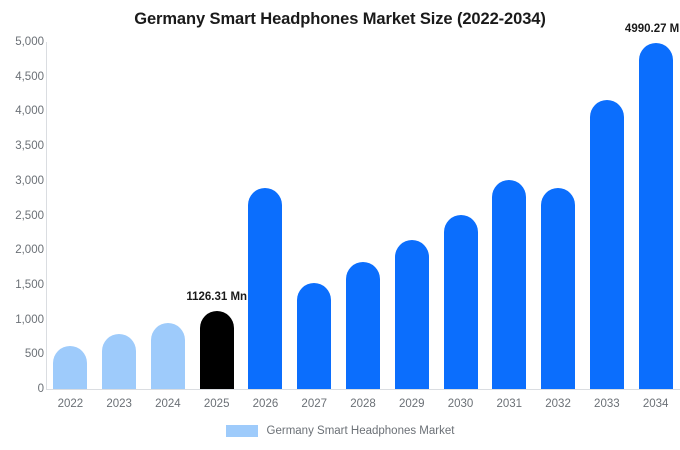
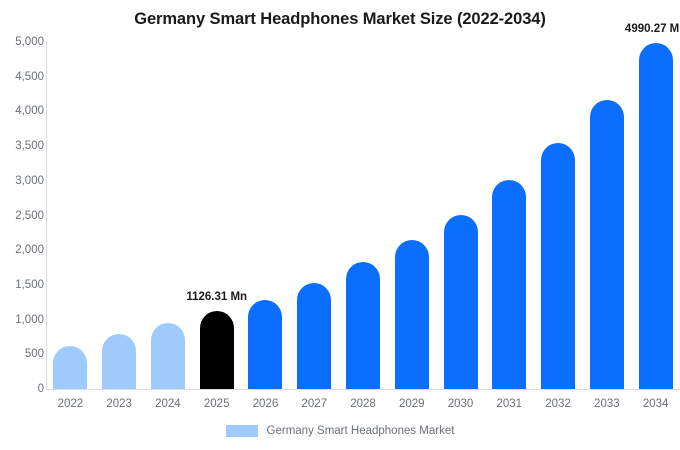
2026: 2900 -> 1300
2032: 2900 -> 3500
